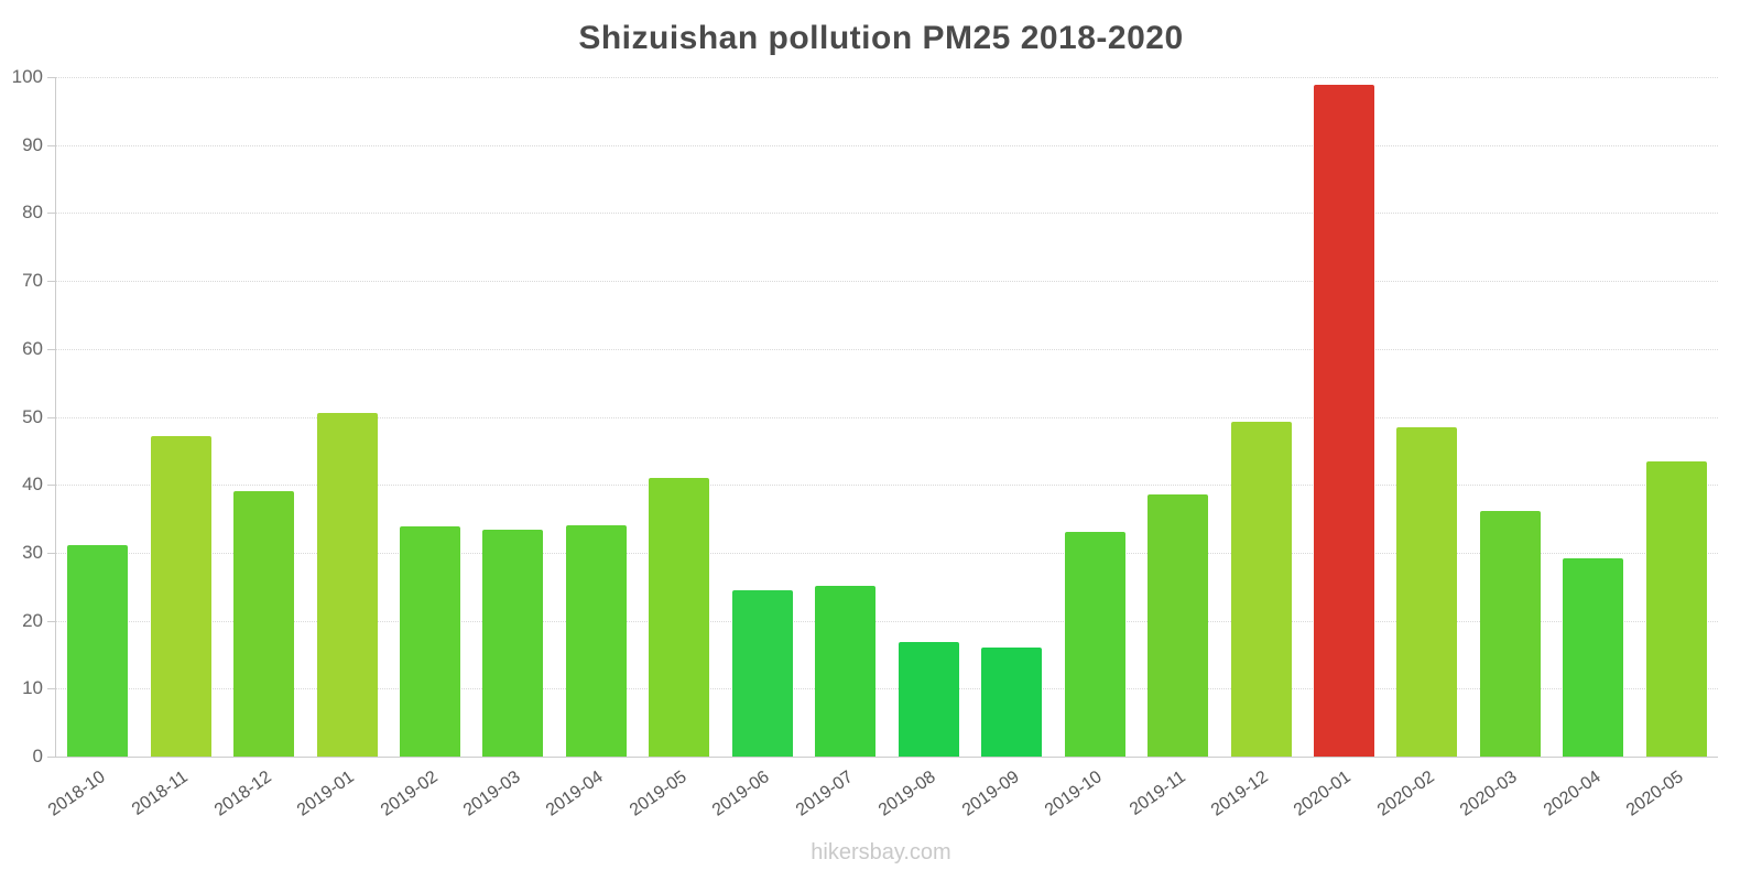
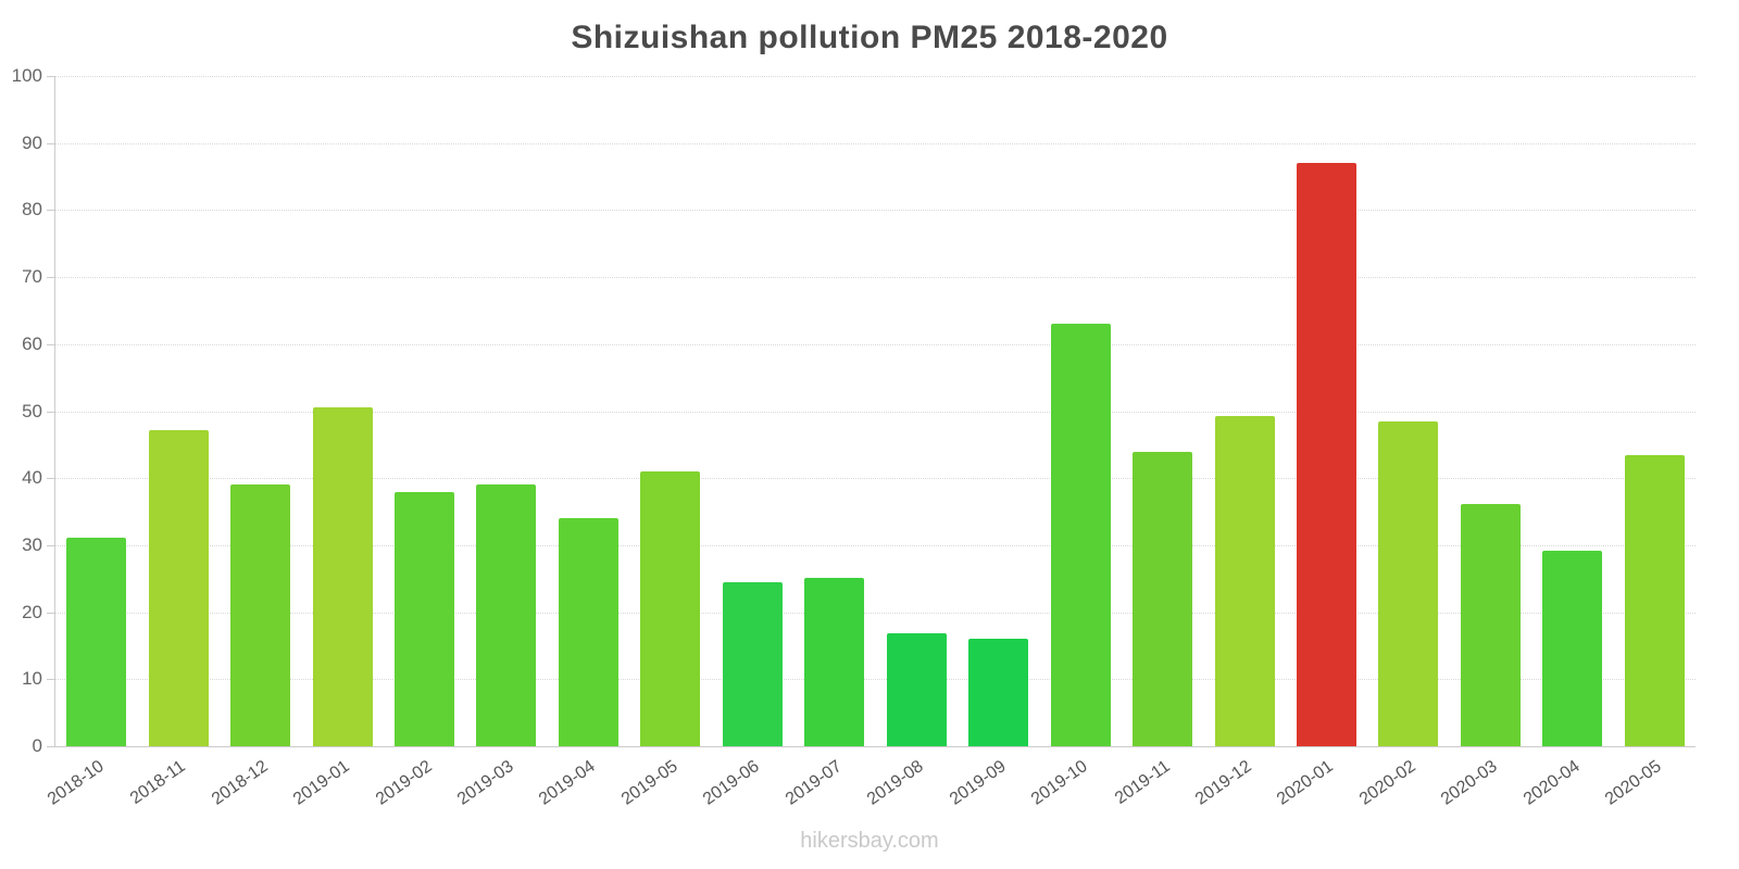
2019-02: 34 -> 38
2019-03: 33 -> 39
2019-10: 33 -> 63
2019-11: 39 -> 44
2020-01: 99 -> 87
